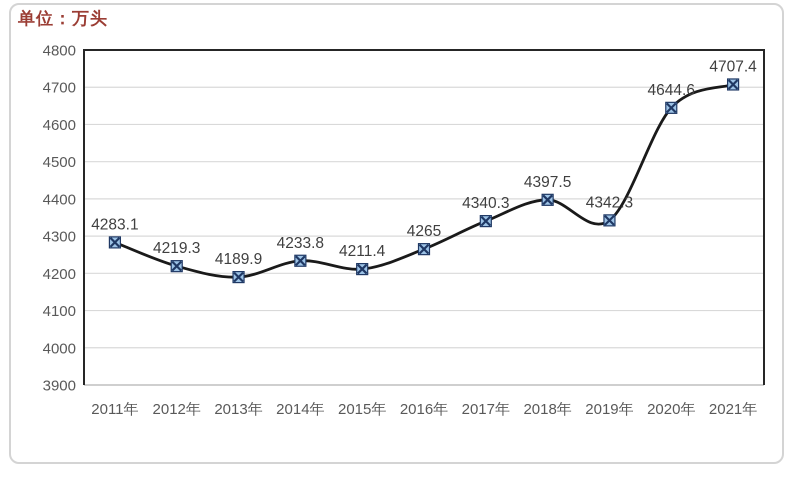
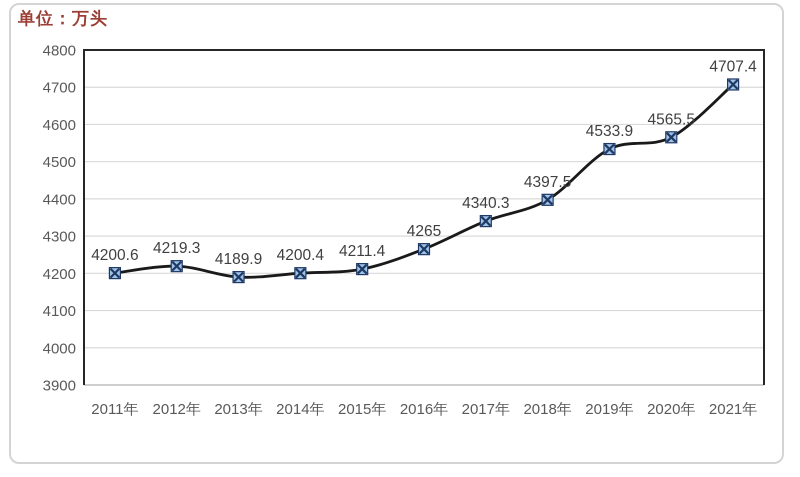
2011年: 4283.1 -> 4200.6
2014年: 4233.8 -> 4200.4
2019年: 4342.3 -> 4533.9
2020年: 4644.6 -> 4565.5
